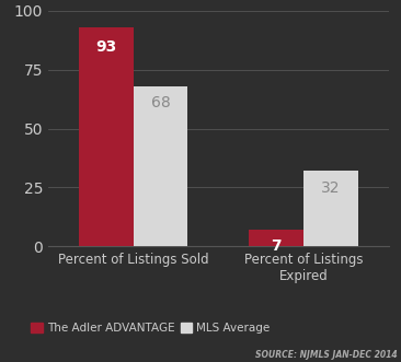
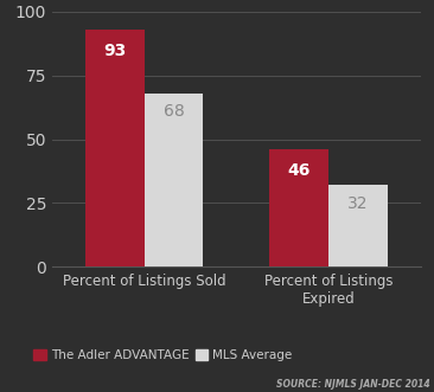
The Adler ADVANTAGE/Percent of Listings Expired: 7 -> 46
